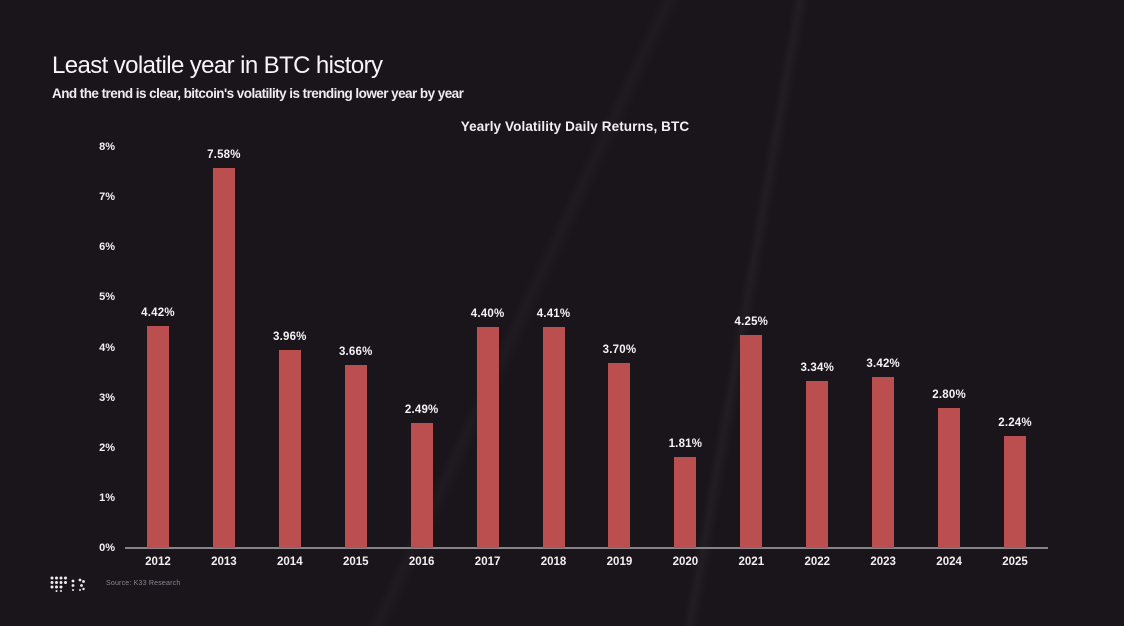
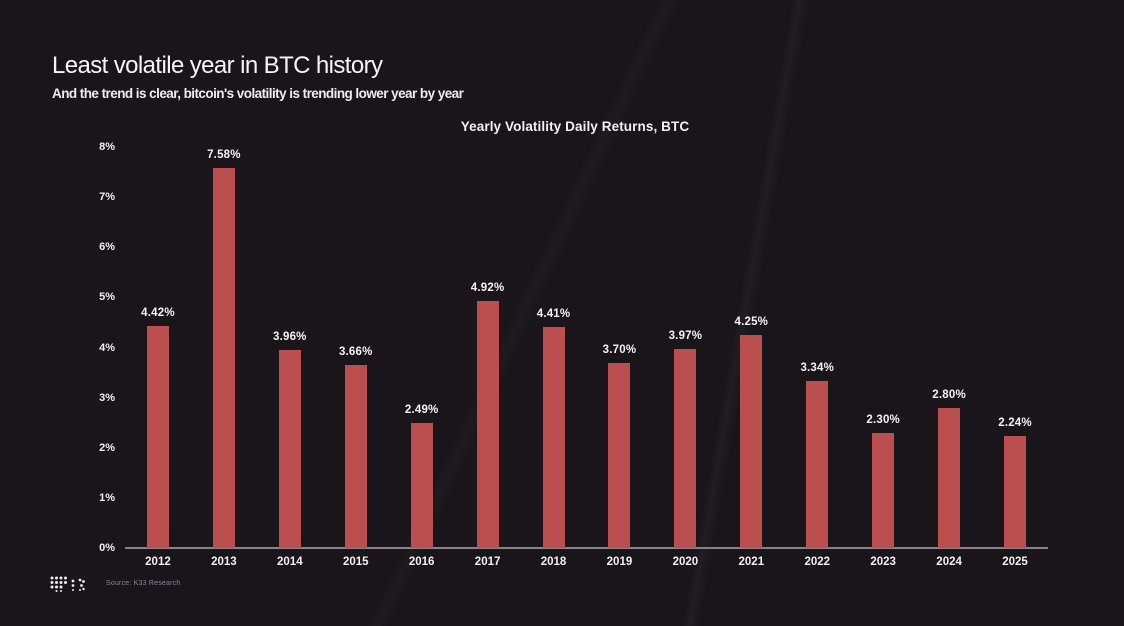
2017: 4.40% -> 4.92%
2020: 1.81% -> 3.97%
2023: 3.42% -> 2.30%
